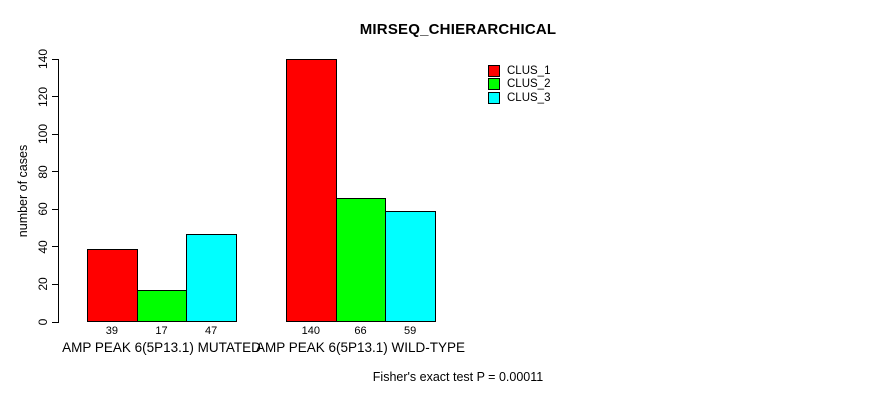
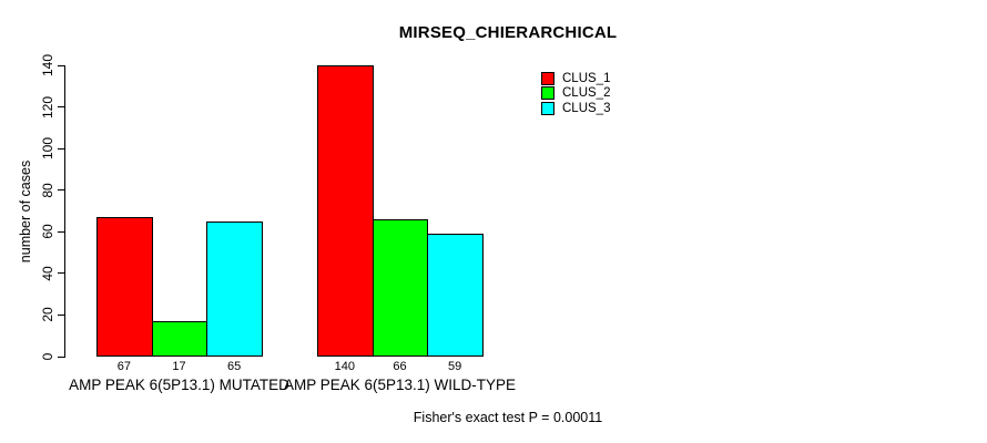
CLUS_1/AMP PEAK 6(5P13.1) MUTATED: 39 -> 67
CLUS_3/AMP PEAK 6(5P13.1) MUTATED: 47 -> 65
